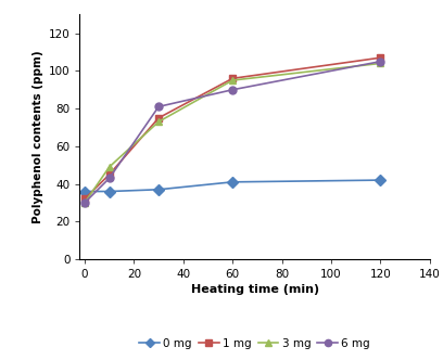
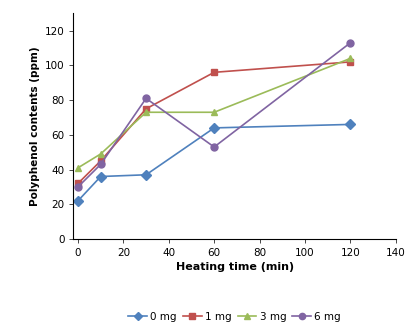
0 mg/0: 36 -> 22
3 mg/0: 30 -> 41
0 mg/60: 41 -> 64
3 mg/60: 95 -> 73
6 mg/60: 90 -> 53
0 mg/120: 42 -> 66
1 mg/120: 107 -> 102
6 mg/120: 105 -> 113
